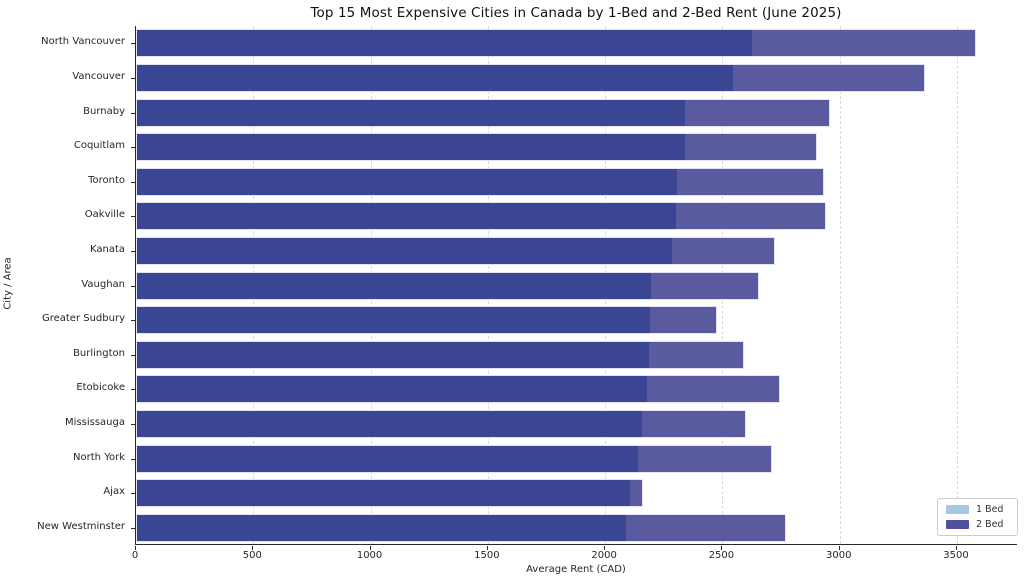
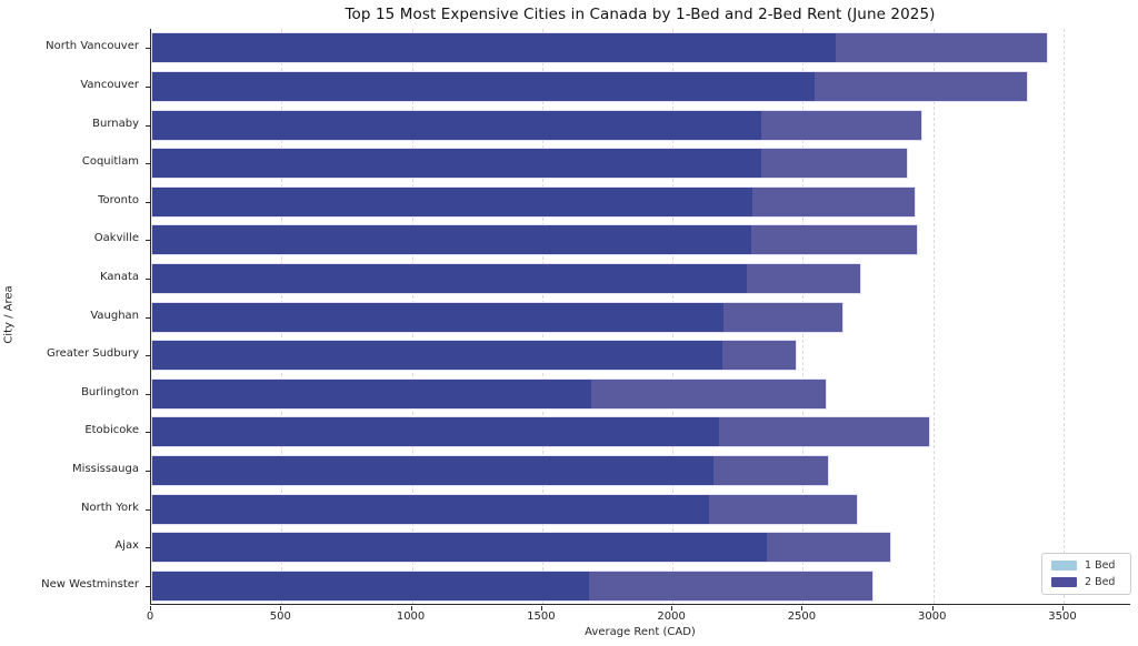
2 Bed/North Vancouver: 3580 -> 3440
1 Bed/Burlington: 2180 -> 1690
2 Bed/Etobicoke: 2740 -> 2990
1 Bed/Ajax: 2100 -> 2360
2 Bed/Ajax: 2160 -> 2840
1 Bed/New Westminster: 2090 -> 1680
